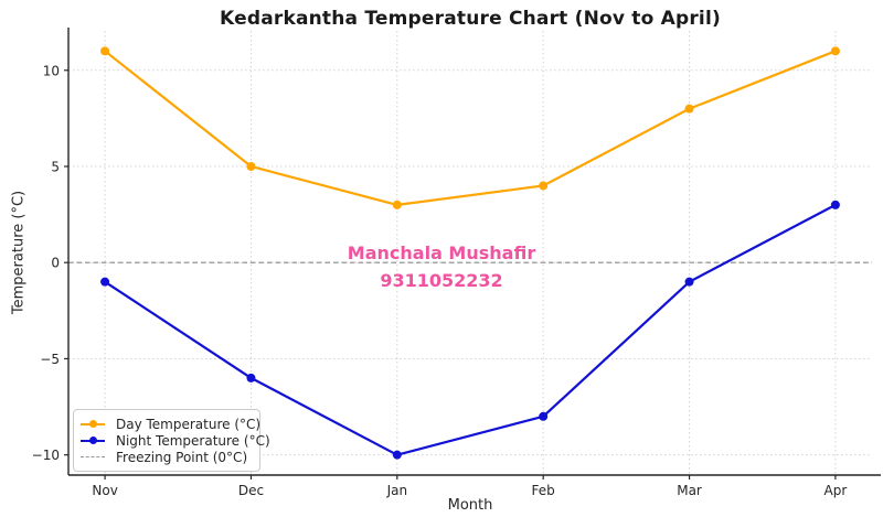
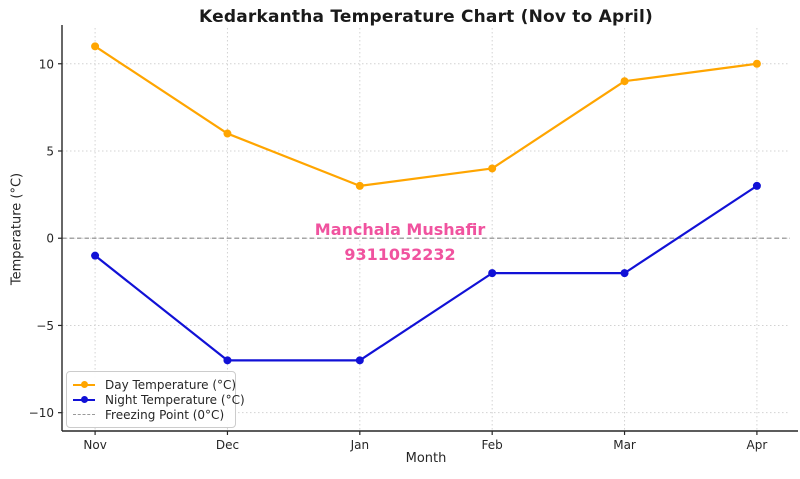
Day Temperature (°C)/Dec: 5 -> 6
Night Temperature (°C)/Dec: -6 -> -7
Night Temperature (°C)/Jan: -10 -> -7
Night Temperature (°C)/Feb: -8 -> -2
Day Temperature (°C)/Mar: 8 -> 9
Night Temperature (°C)/Mar: -1 -> -2
Day Temperature (°C)/Apr: 11 -> 10
